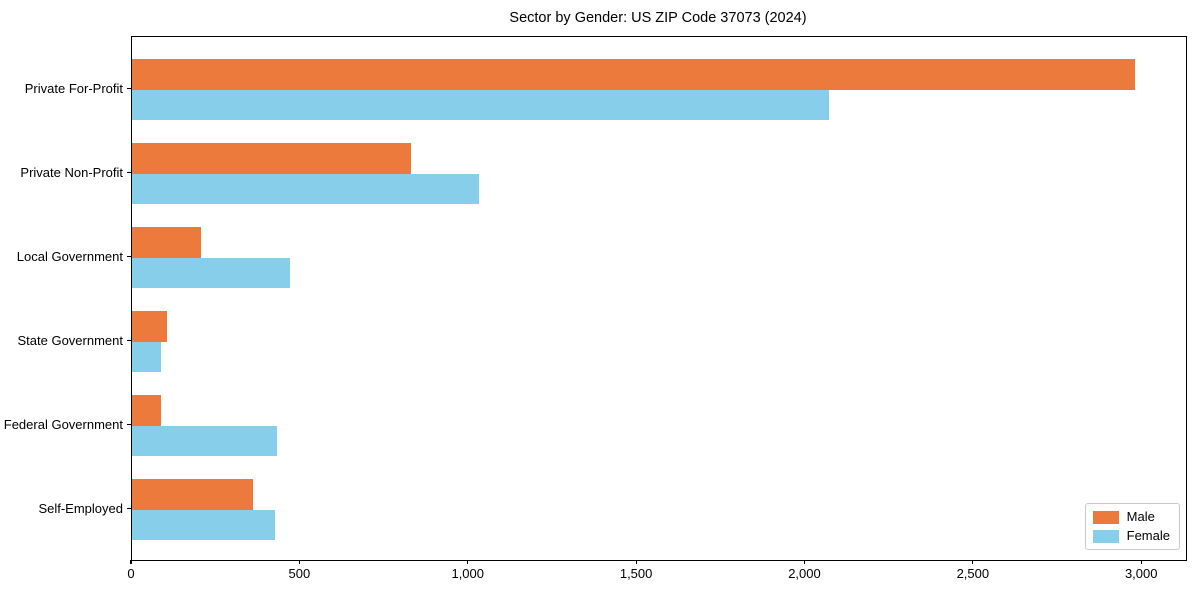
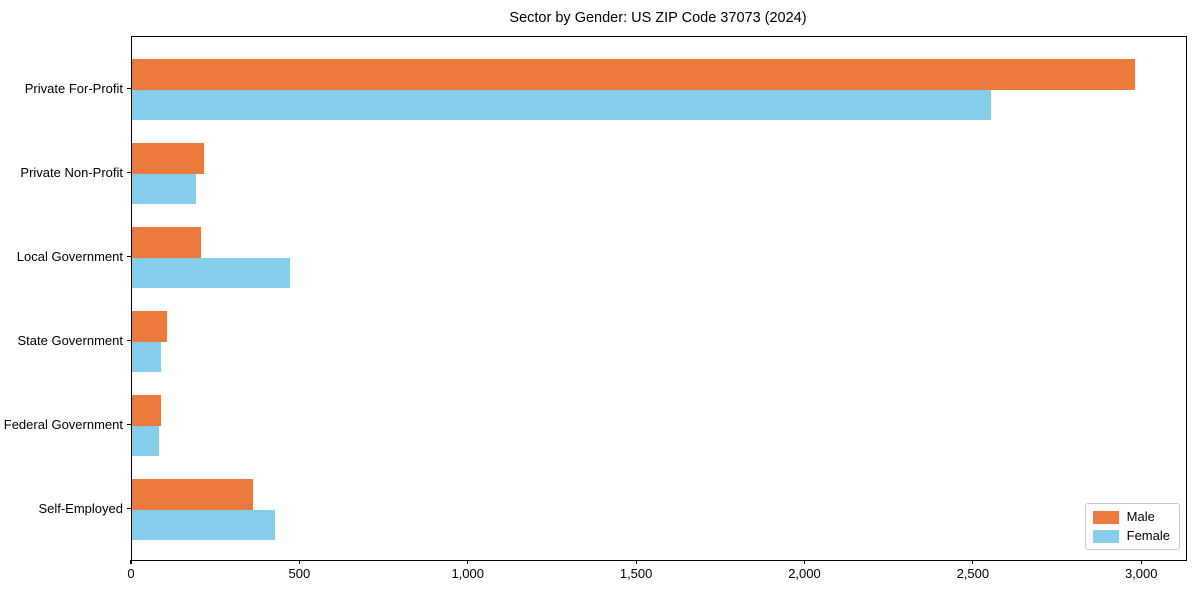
Female/Private For-Profit: 2070 -> 2550
Male/Private Non-Profit: 830 -> 220
Female/Private Non-Profit: 1030 -> 190
Female/Federal Government: 430 -> 80
